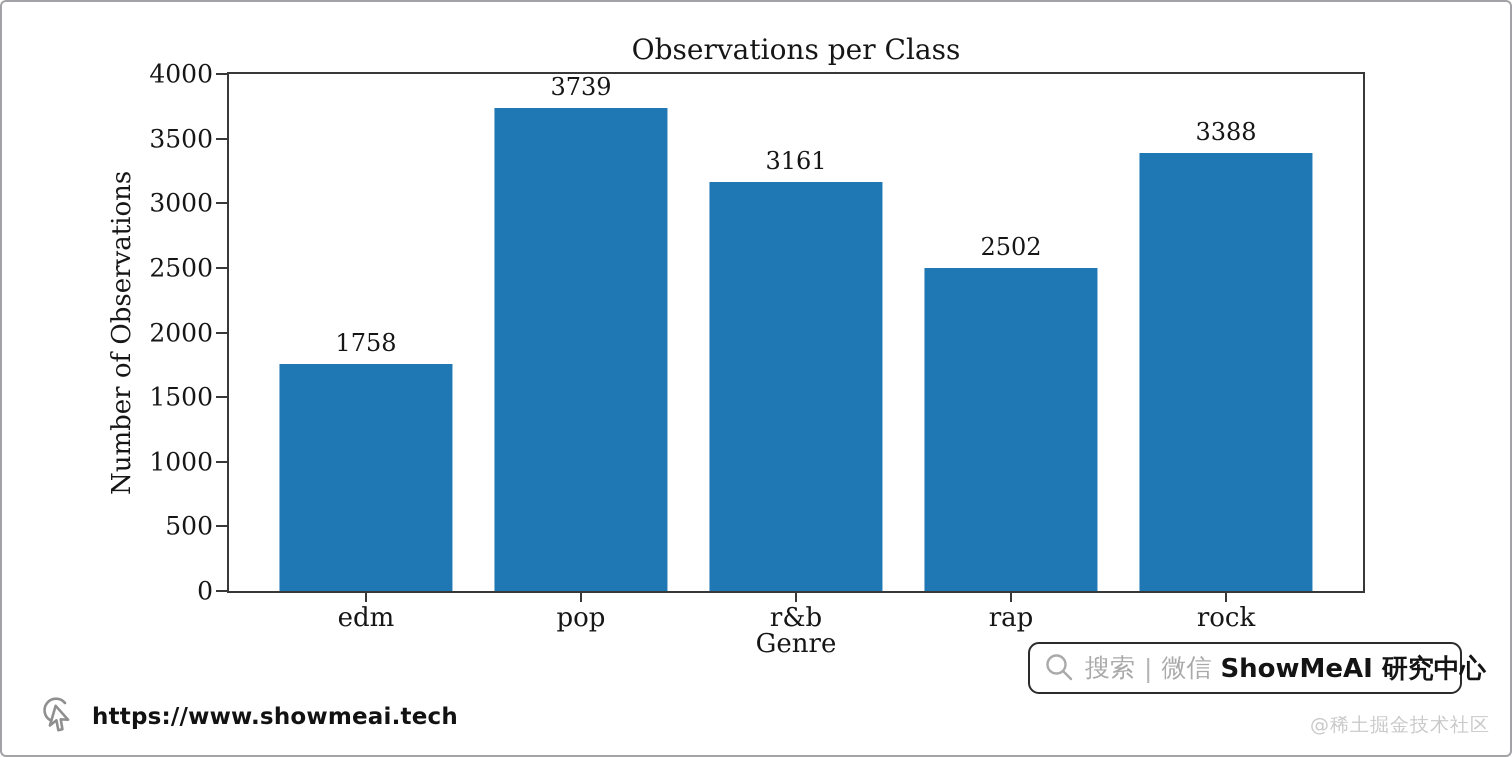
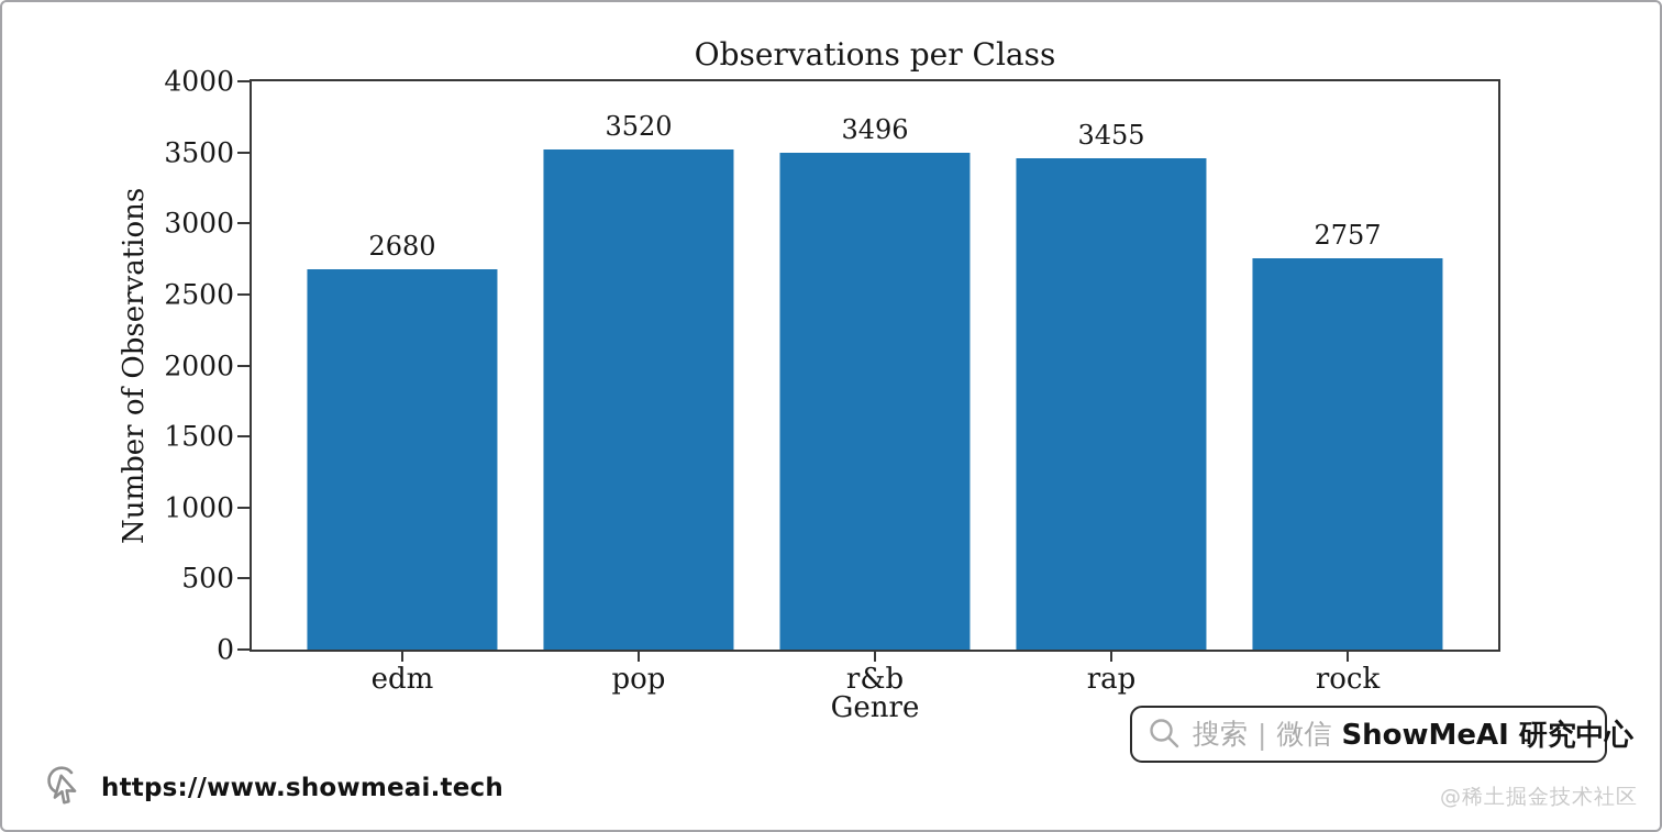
edm: 1758 -> 2680
pop: 3739 -> 3520
r&b: 3161 -> 3496
rap: 2502 -> 3455
rock: 3388 -> 2757
